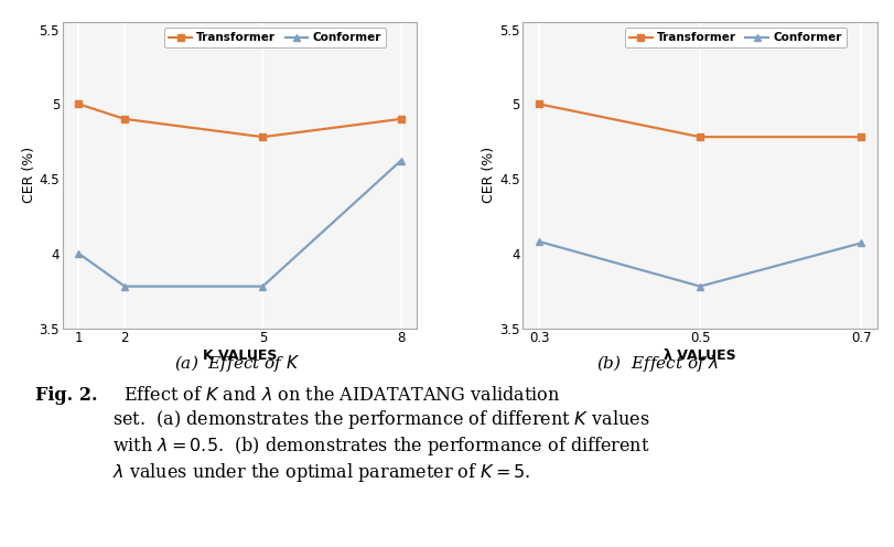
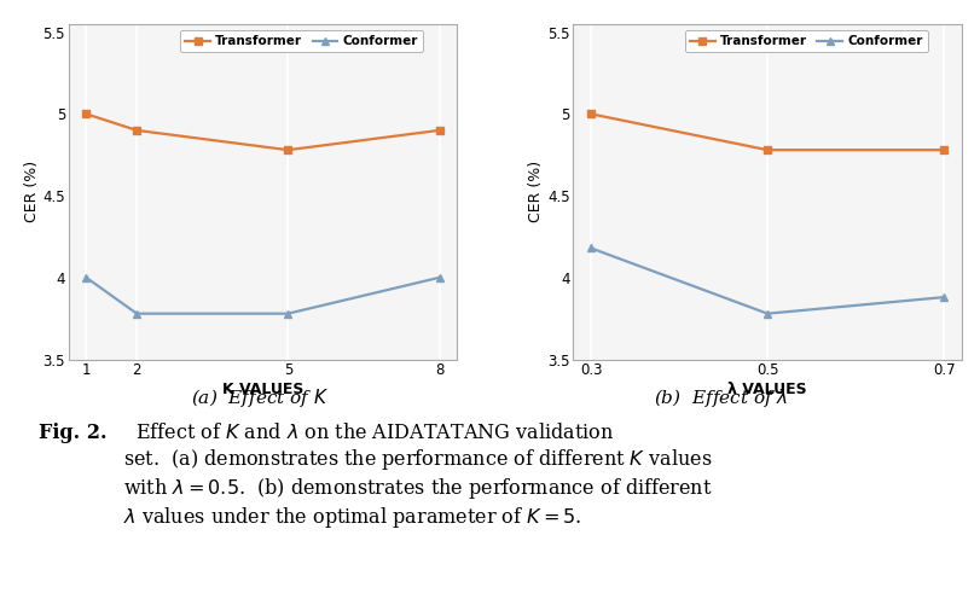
Conformer/8: 4.62 -> 4.00
Conformer/0.3: 4.08 -> 4.18
Conformer/0.7: 4.07 -> 3.88
